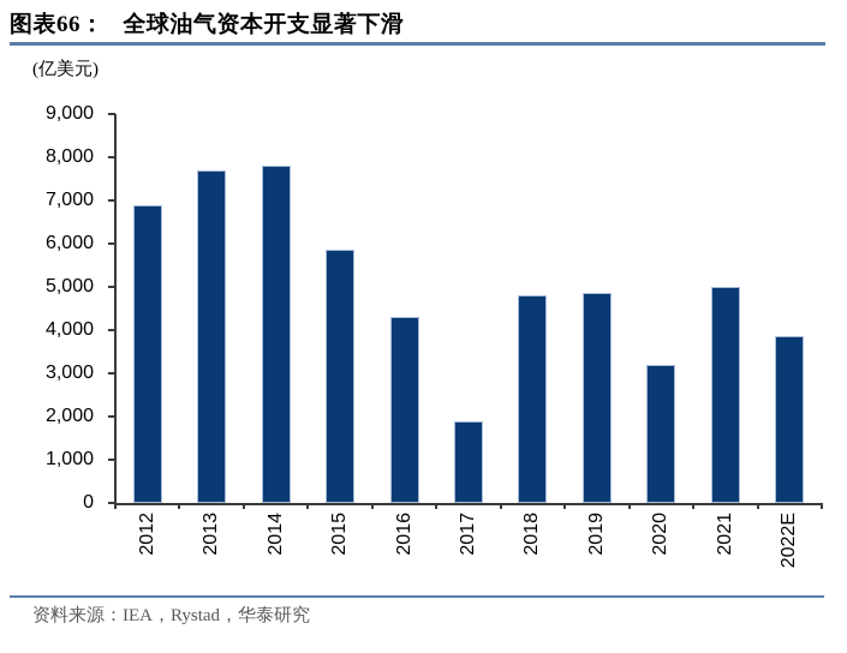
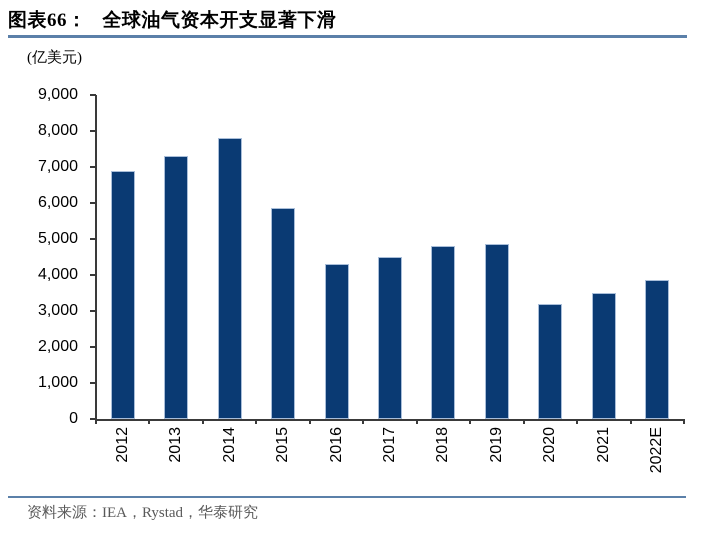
2013: 7700 -> 7300
2017: 1900 -> 4500
2021: 5000 -> 3500
